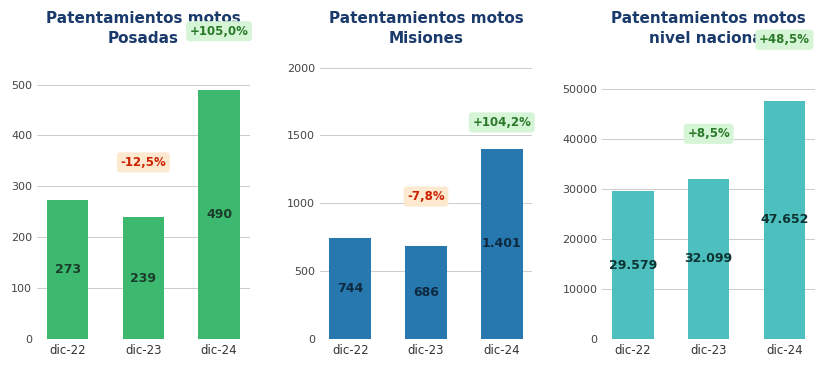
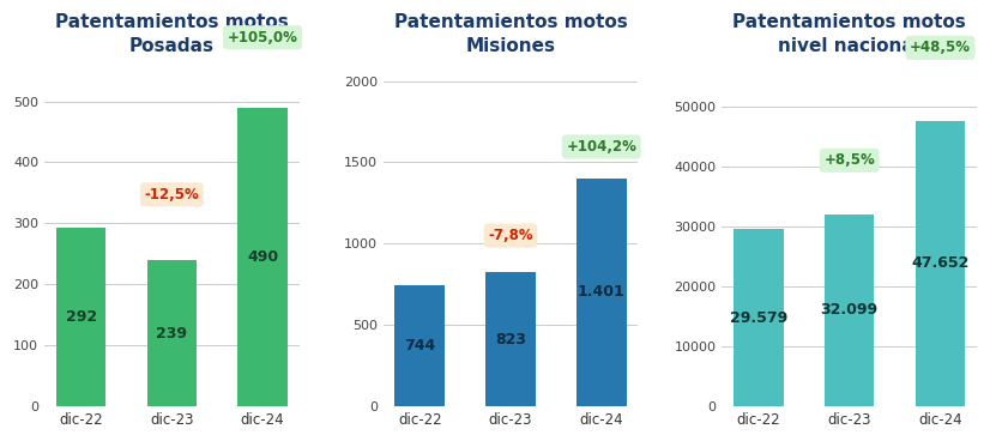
Patentamientos motos Posadas/dic-22: 273 -> 292
Patentamientos motos Misiones/dic-23: 686 -> 823
